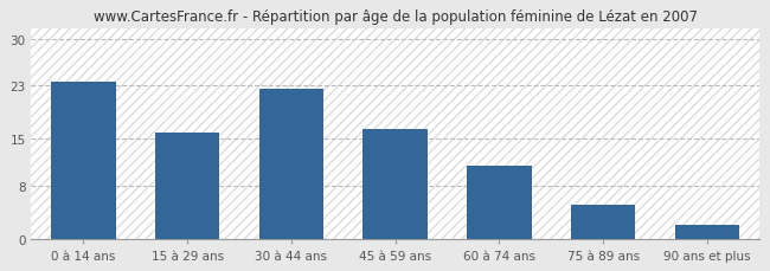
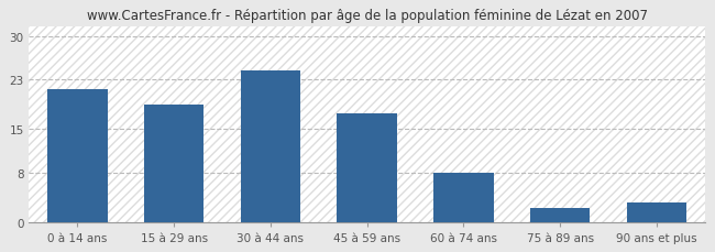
0 à 14 ans: 23.5 -> 21.4
15 à 29 ans: 16.0 -> 19.0
30 à 44 ans: 22.5 -> 24.4
45 à 59 ans: 16.5 -> 17.6
60 à 74 ans: 11.0 -> 8.0
75 à 89 ans: 5.0 -> 2.2
90 ans et plus: 2.0 -> 3.2
